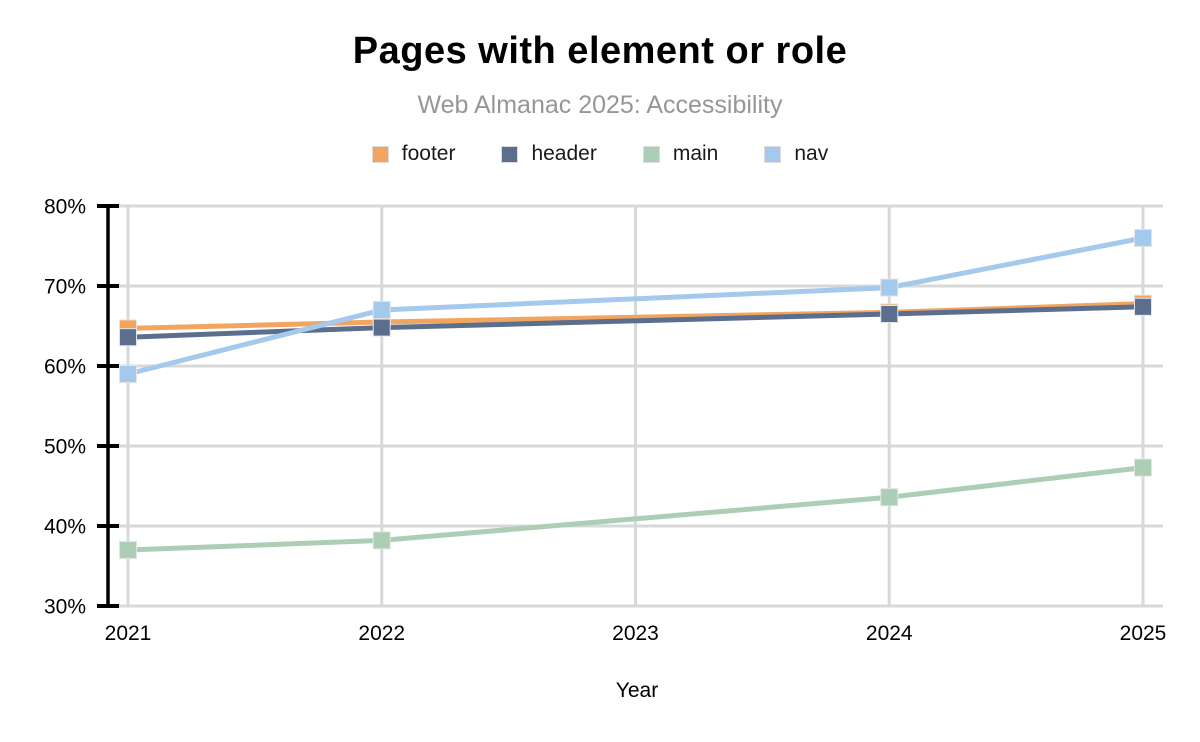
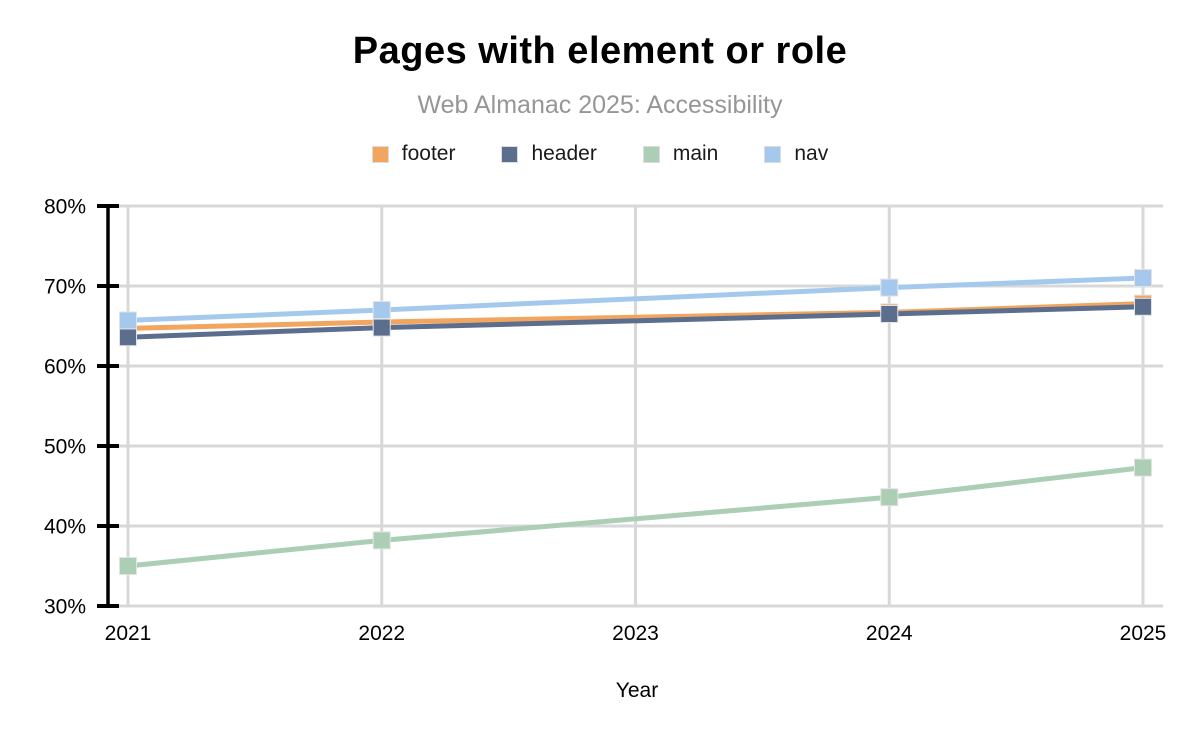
main/2021: 37% -> 35%
nav/2021: 59% -> 66%
nav/2025: 76% -> 71%
